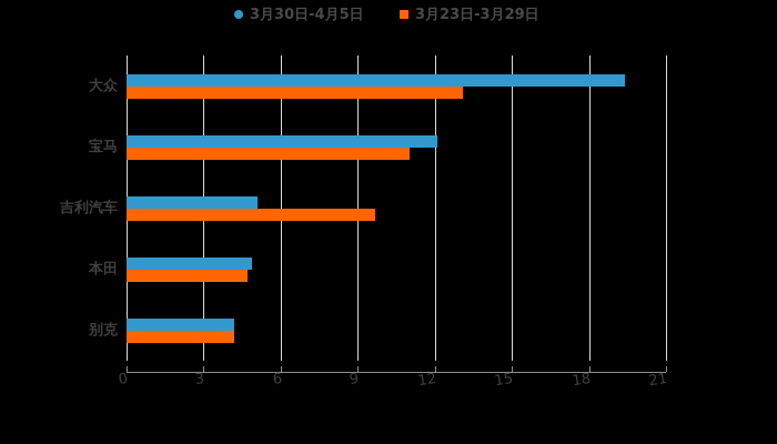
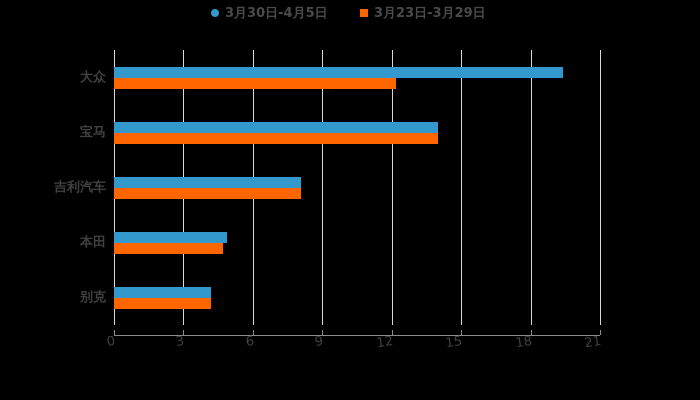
3月23日-3月29日/大众: 13.1 -> 12.2
3月30日-4月5日/宝马: 12.1 -> 14.0
3月23日-3月29日/宝马: 11.0 -> 14.0
3月30日-4月5日/吉利汽车: 5.1 -> 8.1
3月23日-3月29日/吉利汽车: 9.7 -> 8.1
